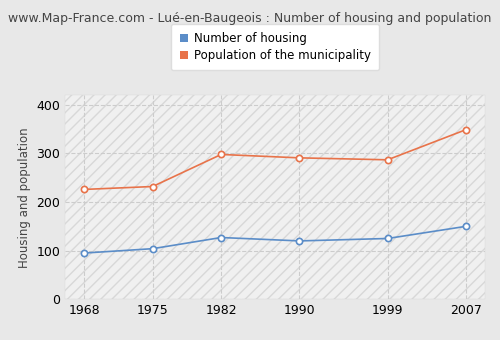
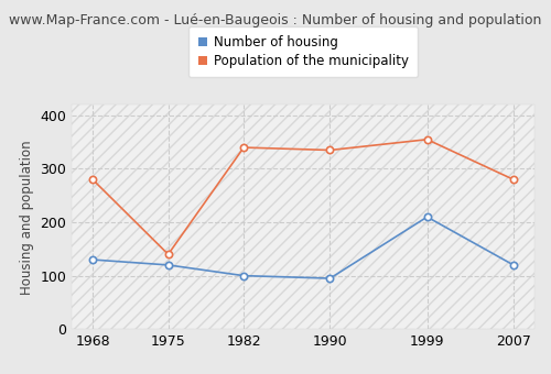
Number of housing/1968: 95 -> 130
Population of the municipality/1968: 226 -> 280
Number of housing/1975: 104 -> 120
Population of the municipality/1975: 232 -> 140
Number of housing/1982: 127 -> 100
Population of the municipality/1982: 298 -> 340
Number of housing/1990: 120 -> 95
Population of the municipality/1990: 291 -> 335
Number of housing/1999: 125 -> 210
Population of the municipality/1999: 287 -> 355
Number of housing/2007: 150 -> 120
Population of the municipality/2007: 349 -> 280
